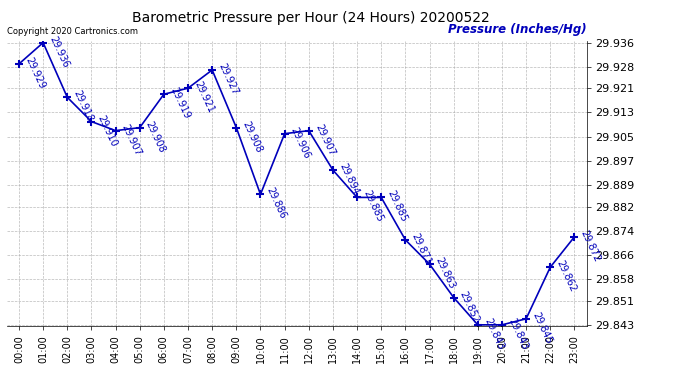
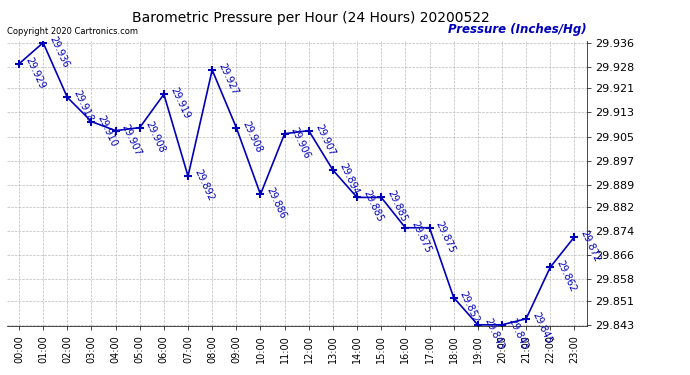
07:00: 29.921 -> 29.892
16:00: 29.871 -> 29.875
17:00: 29.863 -> 29.875
